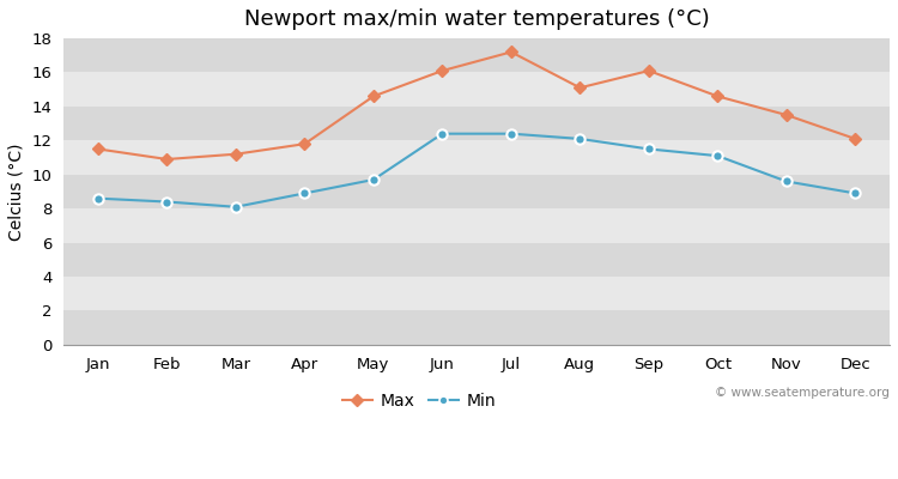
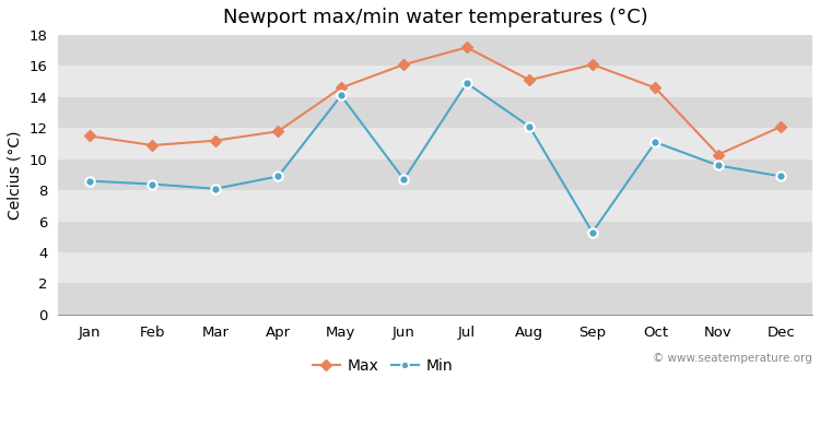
Min/May: 9.7 -> 14.1
Min/Jun: 12.4 -> 8.7
Min/Jul: 12.4 -> 14.9
Min/Sep: 11.5 -> 5.3
Max/Nov: 13.5 -> 10.3
